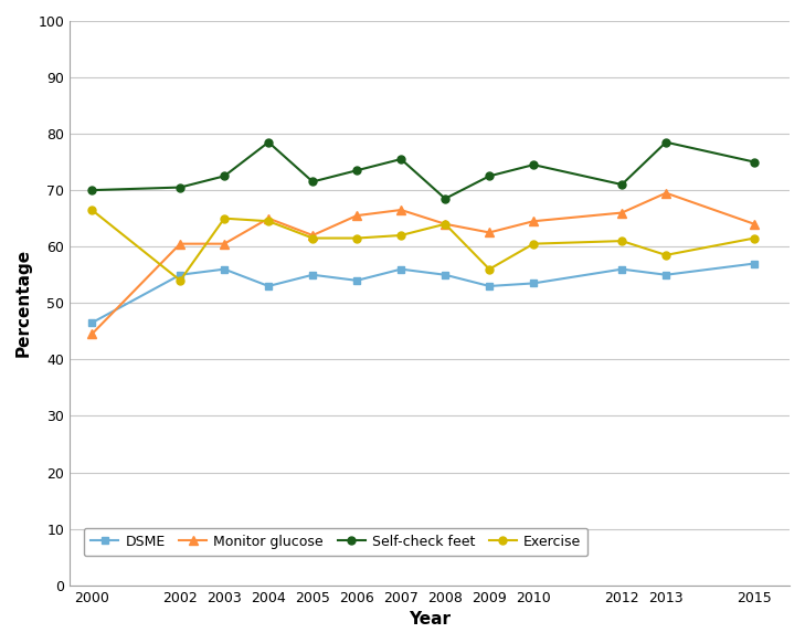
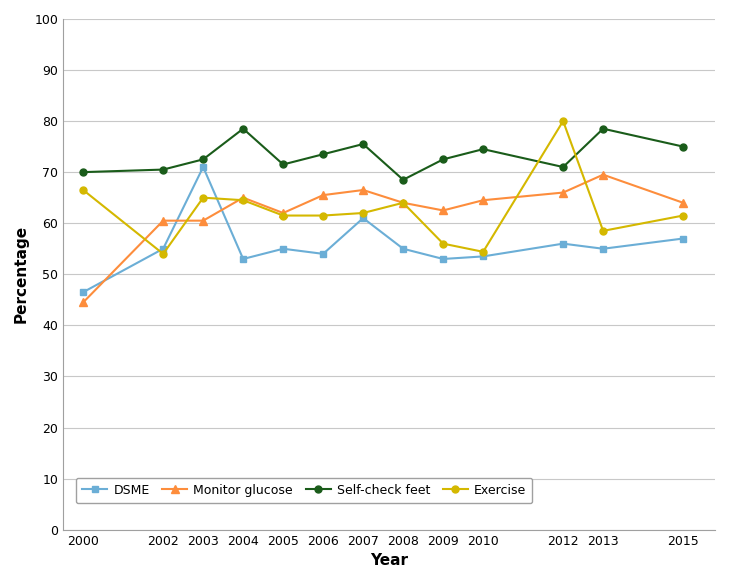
DSME/2003: 56.0 -> 71.0
DSME/2007: 56.0 -> 61.0
Exercise/2010: 60.5 -> 54.4
Exercise/2012: 61.0 -> 80.0
